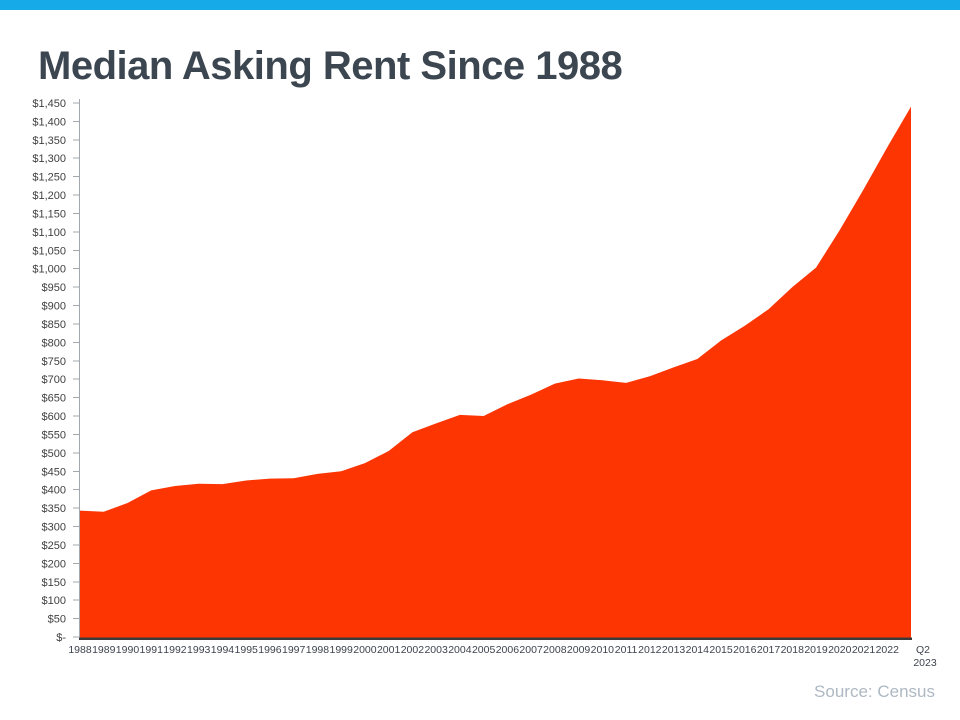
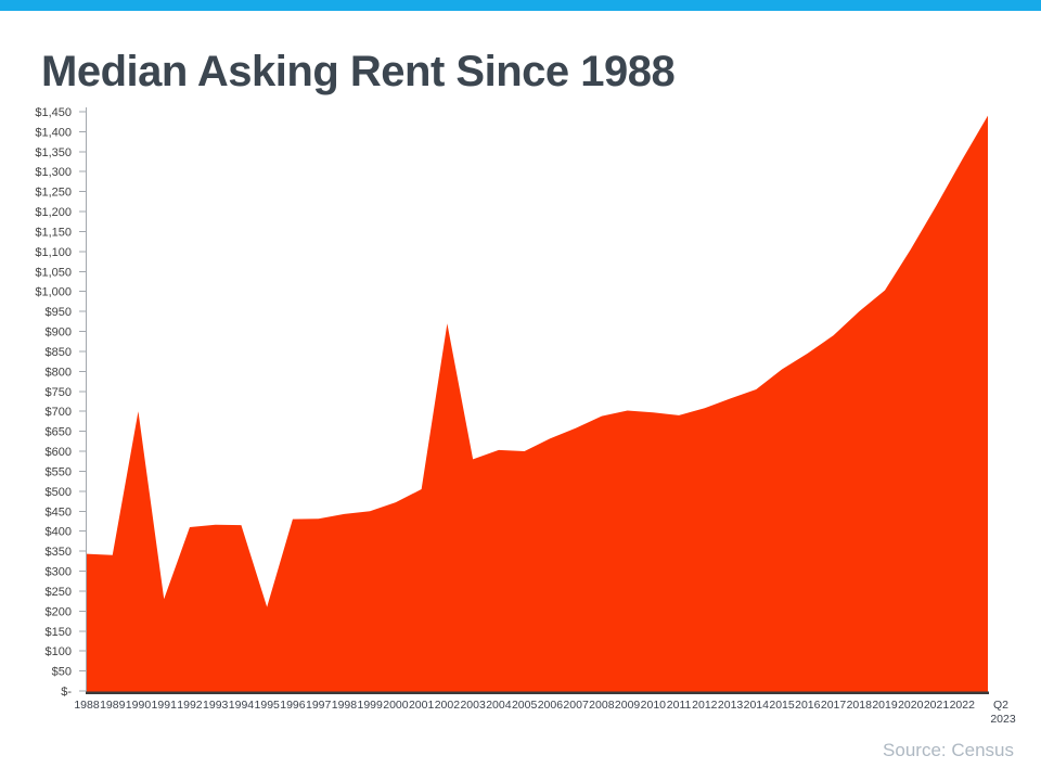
1990: $360 -> $700
1991: $400 -> $230
1995: $420 -> $210
2002: $560 -> $920
